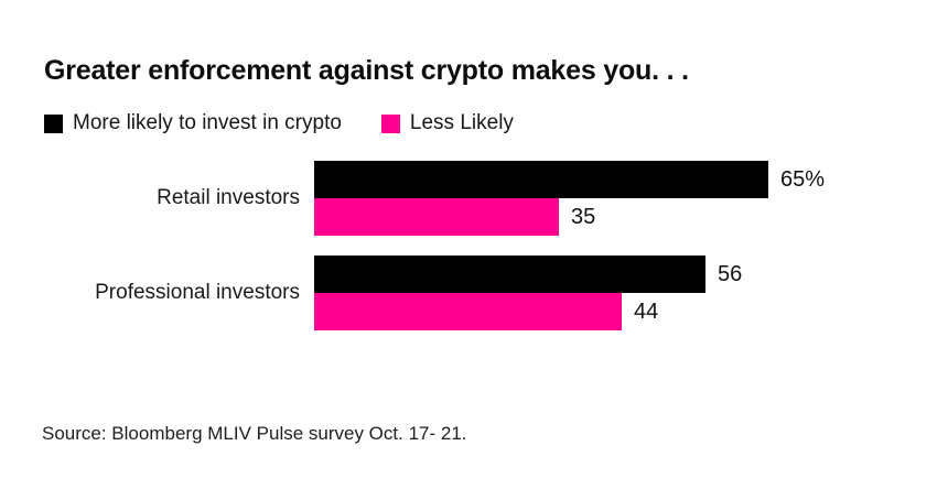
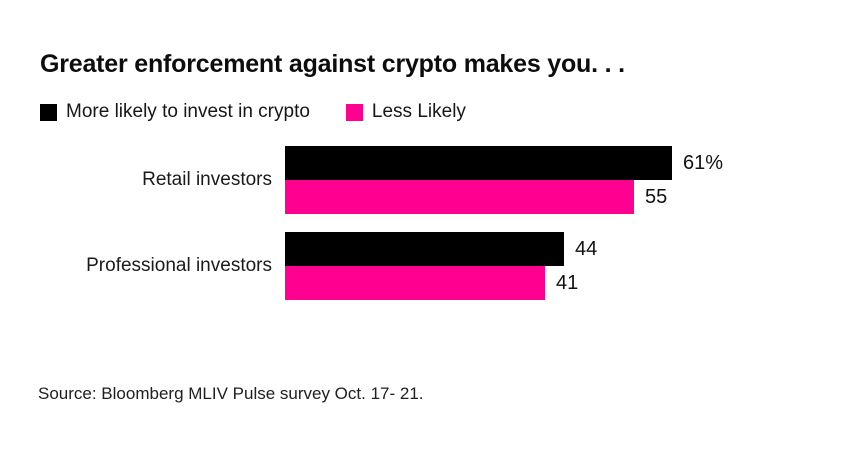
More likely to invest in crypto/Retail investors: 65% -> 61%
Less Likely/Retail investors: 35 -> 55
More likely to invest in crypto/Professional investors: 56 -> 44
Less Likely/Professional investors: 44 -> 41
